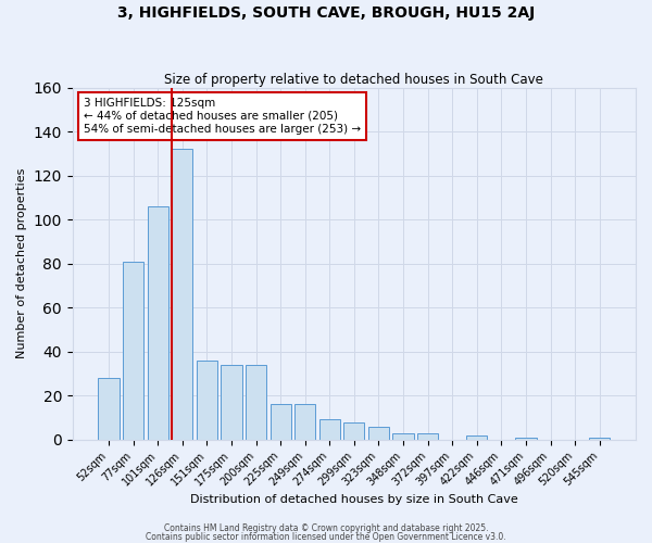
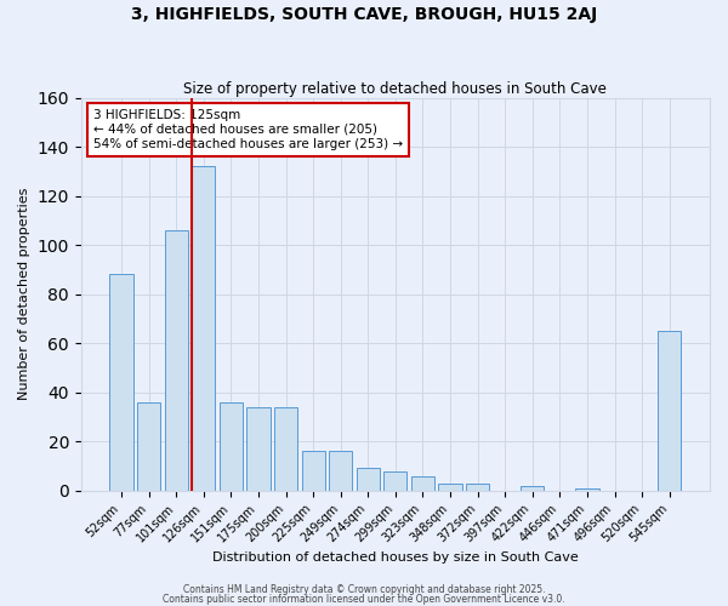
52sqm: 28 -> 88
77sqm: 81 -> 36
545sqm: 1 -> 65
